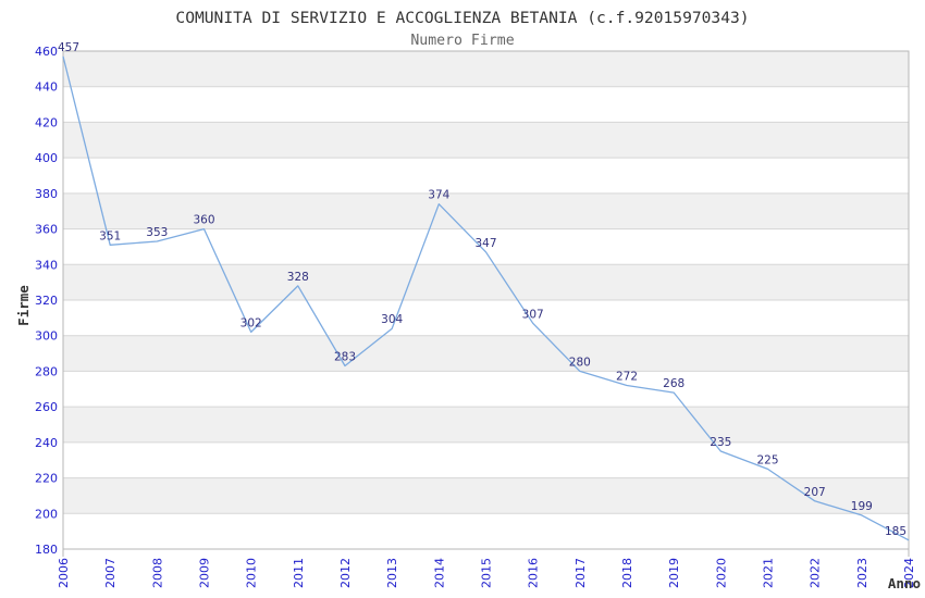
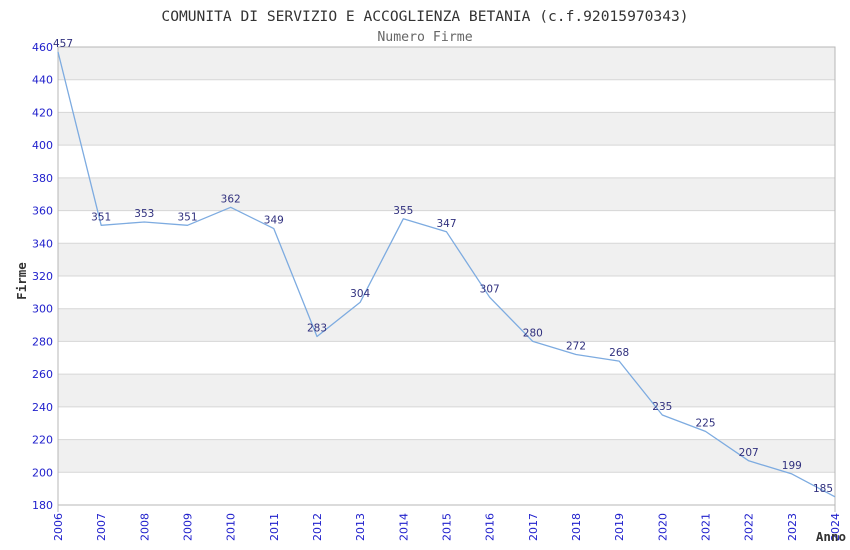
2009: 360 -> 351
2010: 302 -> 362
2011: 328 -> 349
2014: 374 -> 355
